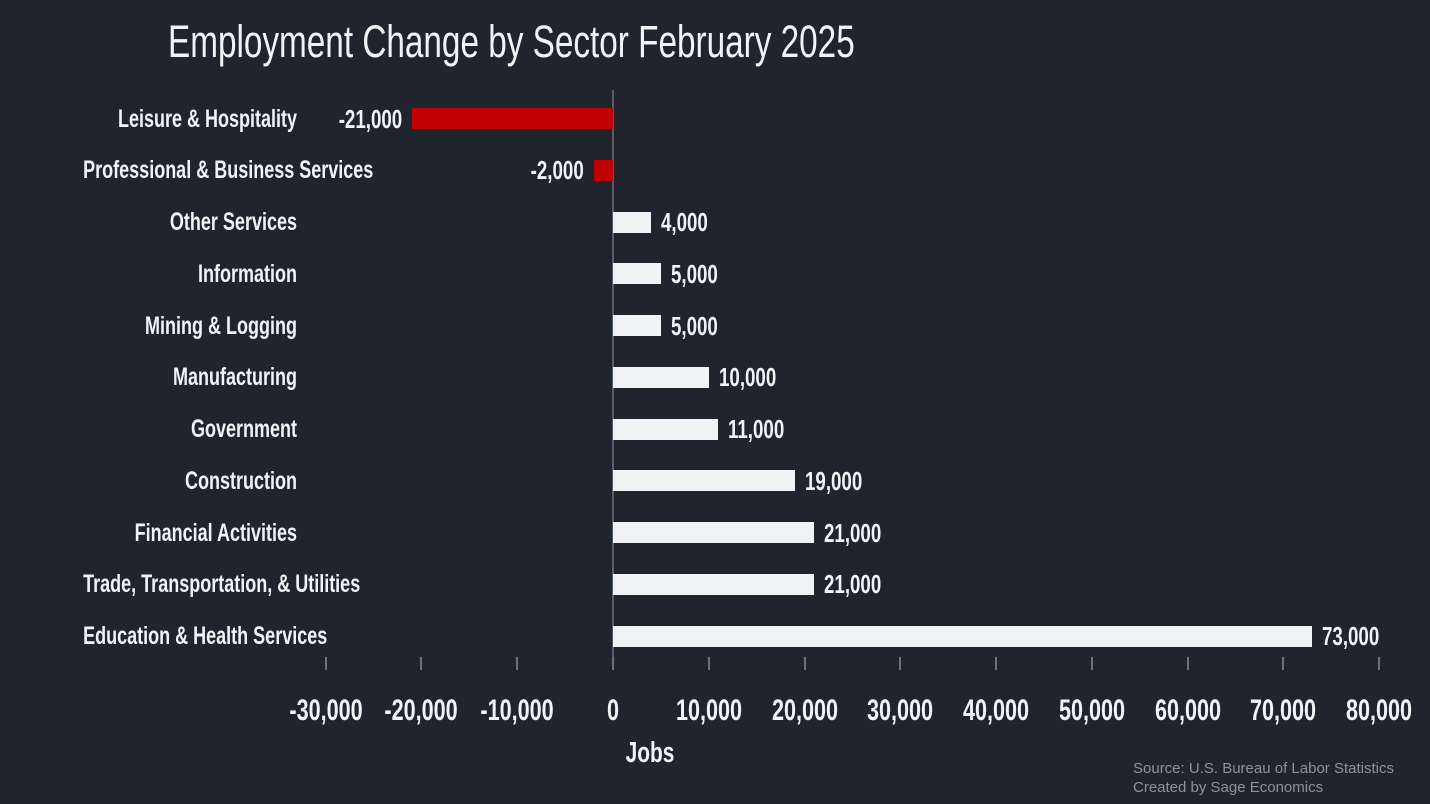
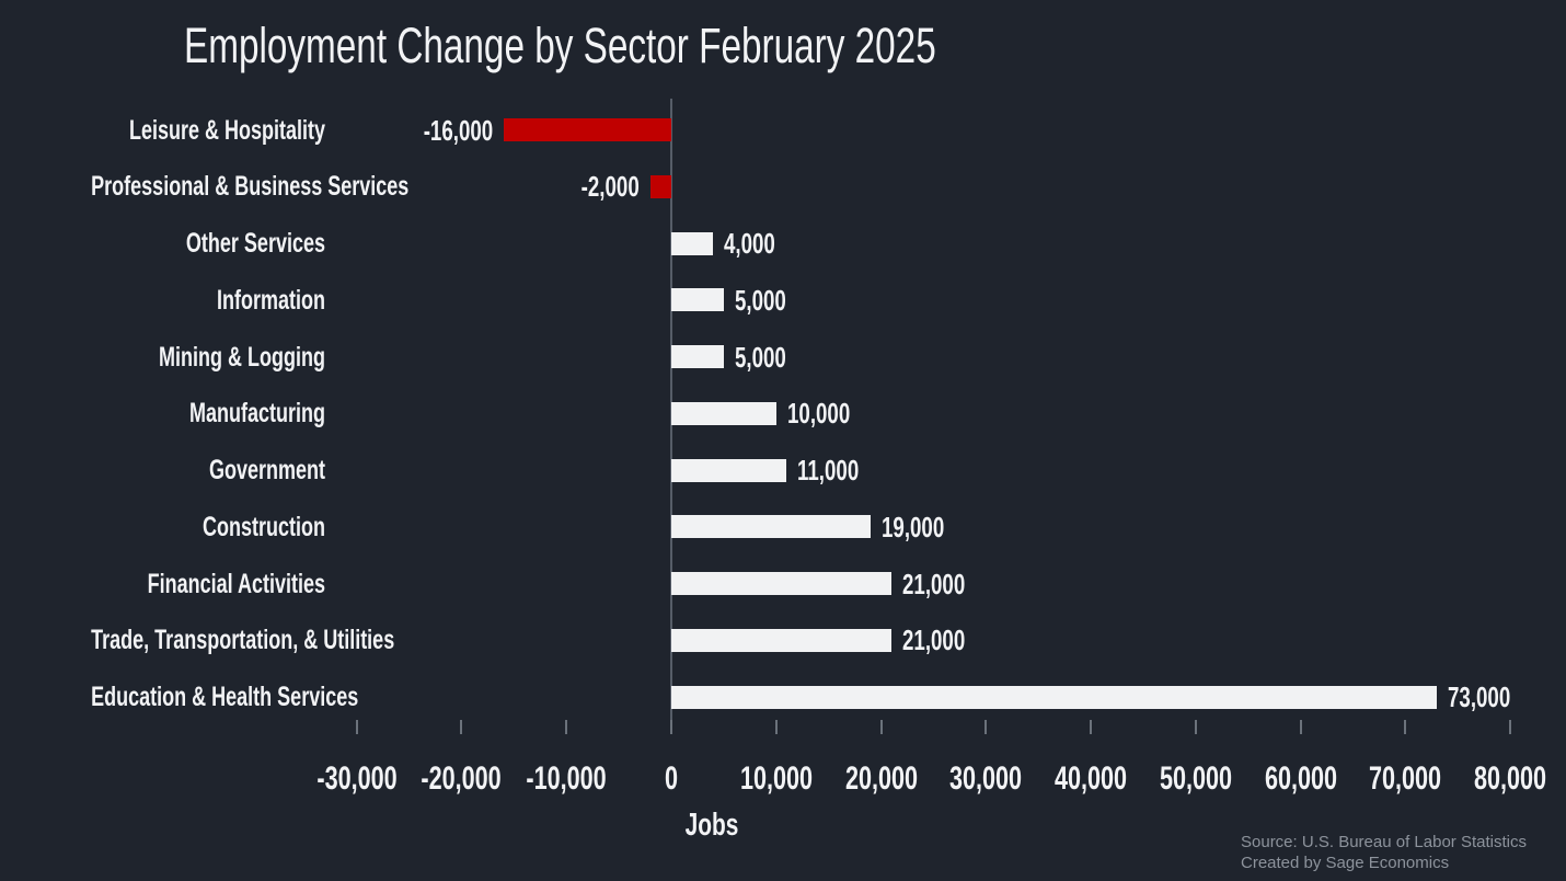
Leisure & Hospitality: -21,000 -> -16,000
